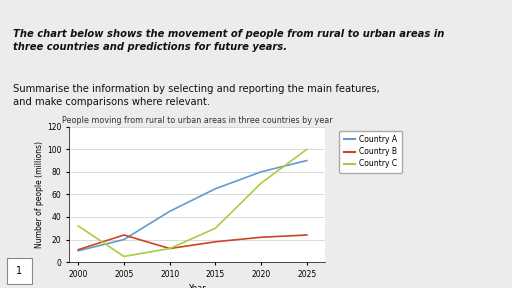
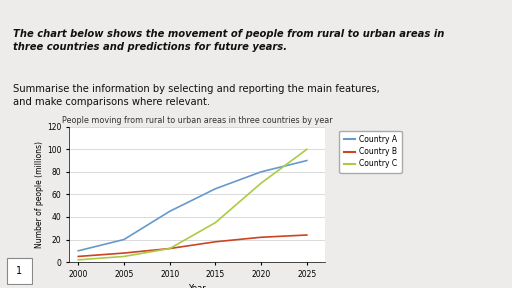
Country B/2000: 11 -> 5
Country C/2000: 32 -> 2
Country B/2005: 24 -> 8
Country C/2015: 30 -> 35
